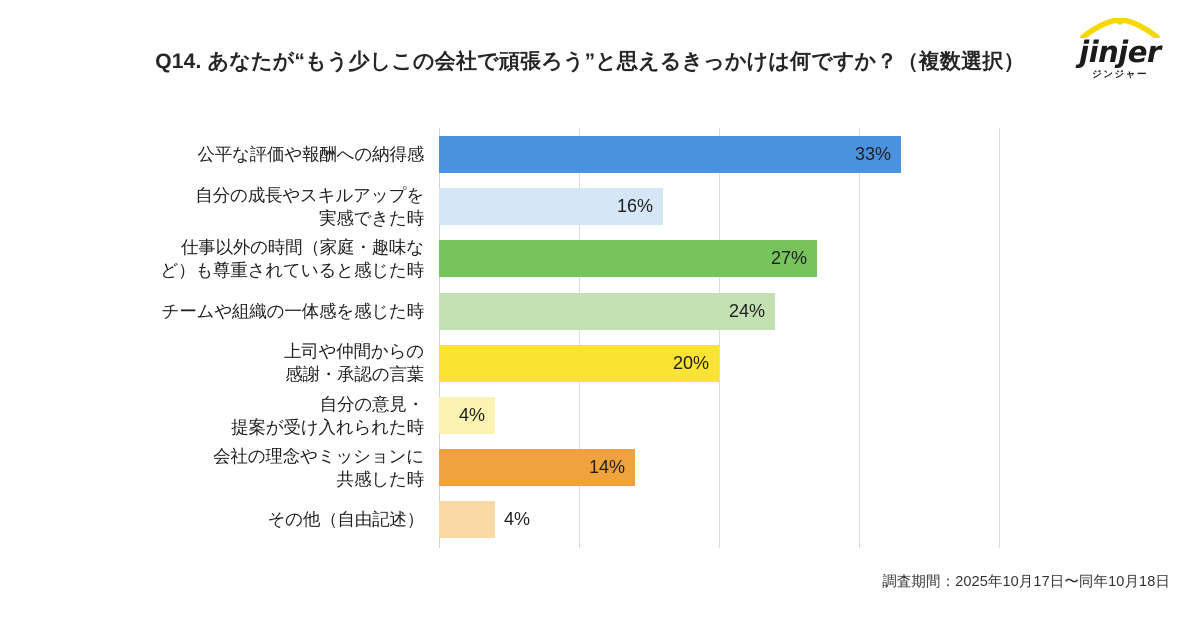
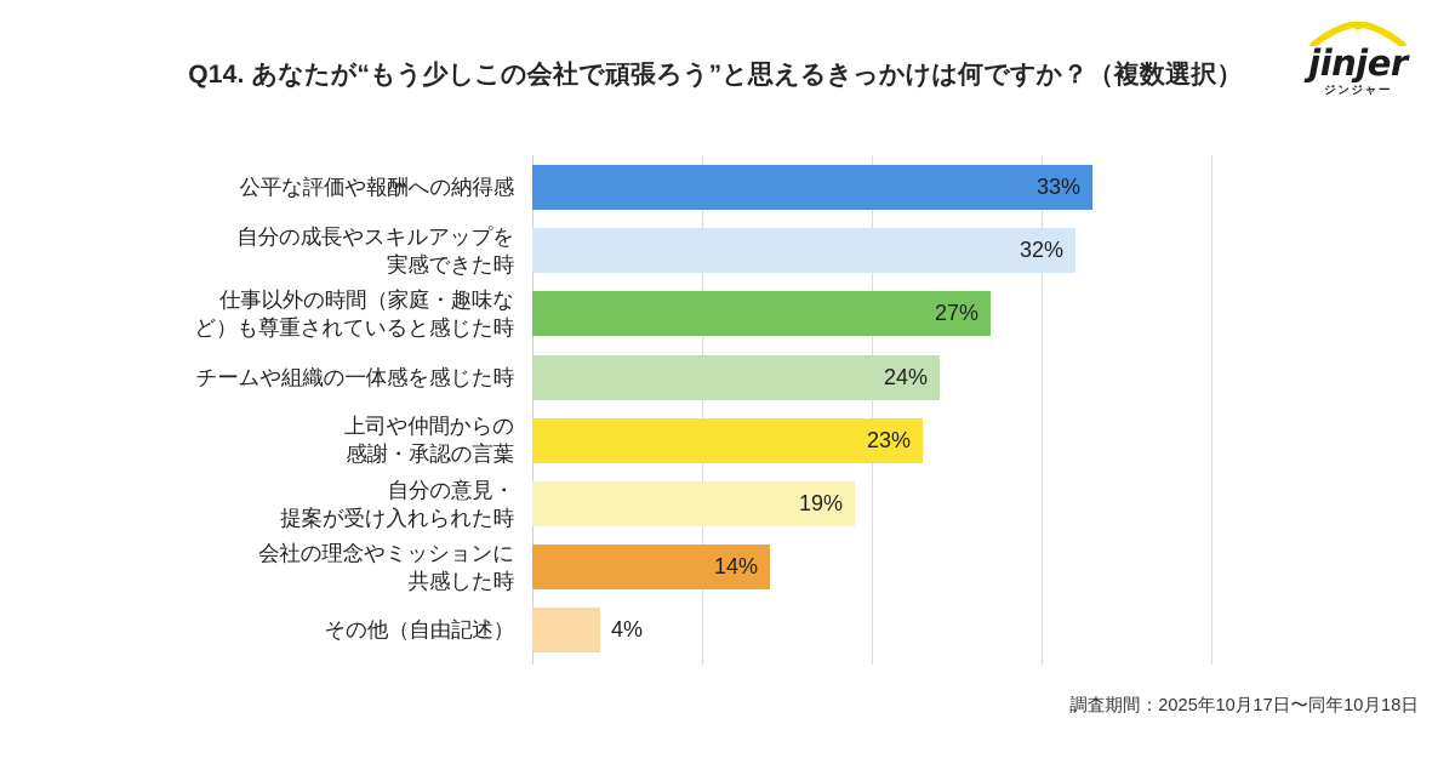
自分の成長やスキルアップを 実感できた時: 16% -> 32%
上司や仲間からの 感謝・承認の言葉: 20% -> 23%
自分の意見・ 提案が受け入れられた時: 4% -> 19%
